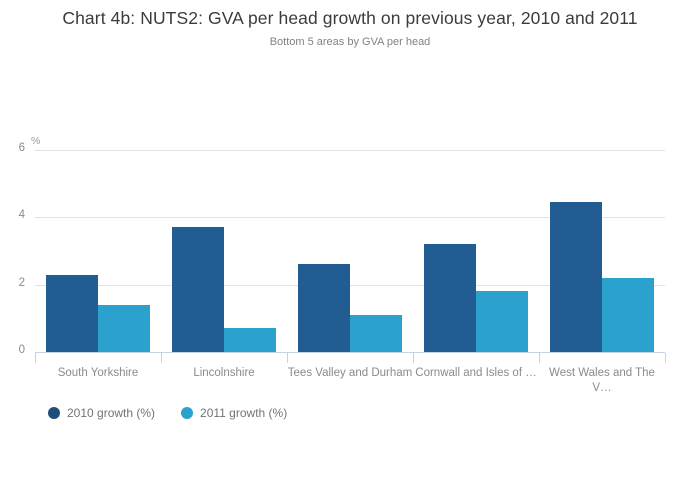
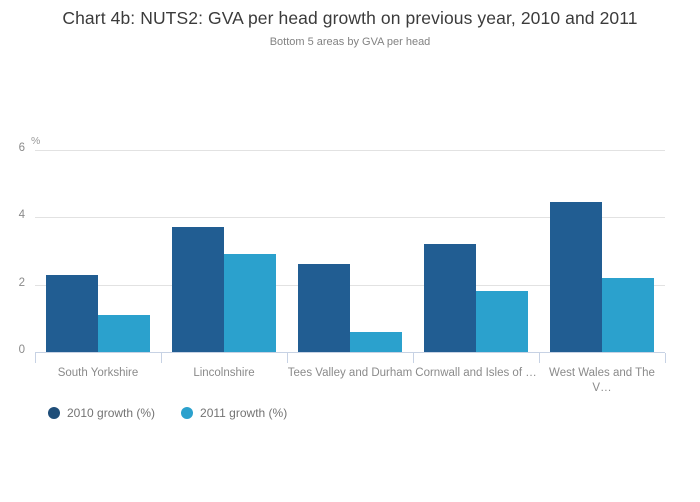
2011 growth (%)/South Yorkshire: 1.4 -> 1.1
2011 growth (%)/Lincolnshire: 0.7 -> 2.9
2011 growth (%)/Tees Valley and Durham: 1.1 -> 0.6
